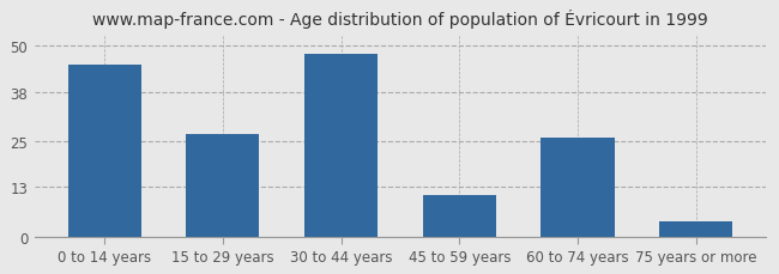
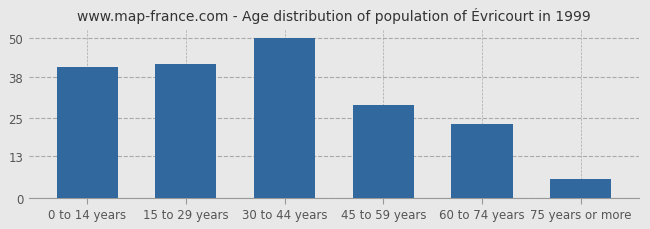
0 to 14 years: 45 -> 41
15 to 29 years: 27 -> 42
30 to 44 years: 48 -> 50
45 to 59 years: 11 -> 29
60 to 74 years: 26 -> 23
75 years or more: 4 -> 6
